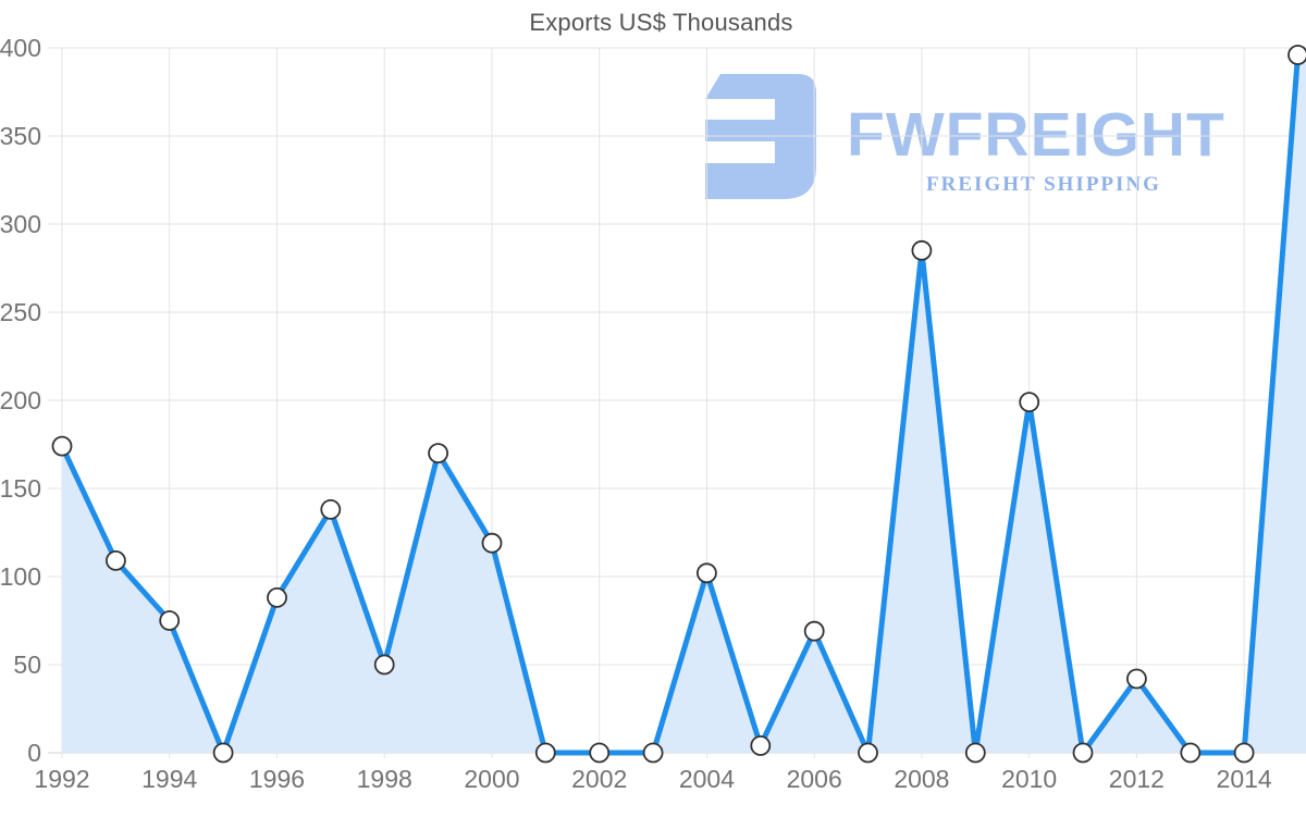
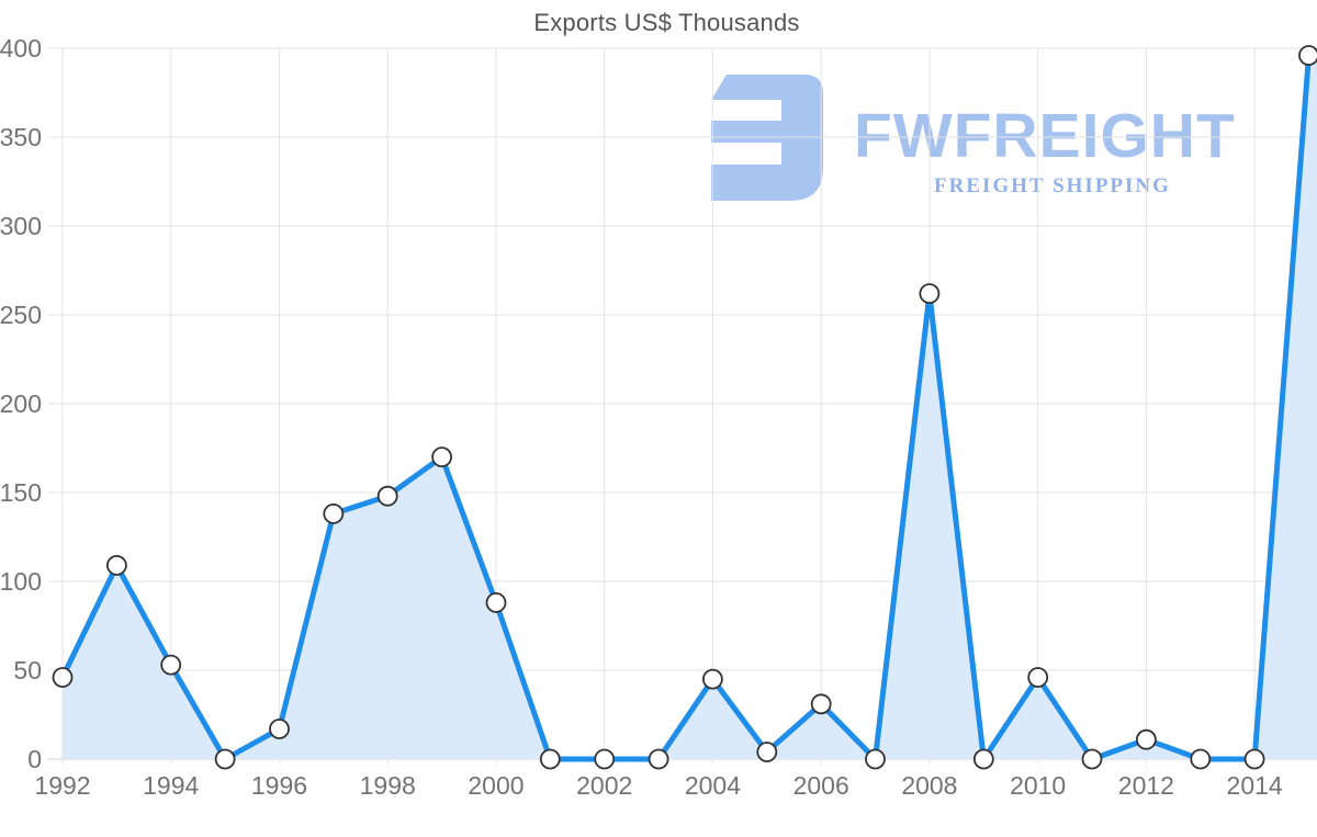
1992: 174 -> 46
1994: 75 -> 53
1996: 88 -> 17
1998: 50 -> 148
2000: 119 -> 88
2004: 102 -> 45
2006: 69 -> 31
2008: 285 -> 262
2010: 199 -> 46
2012: 42 -> 11
